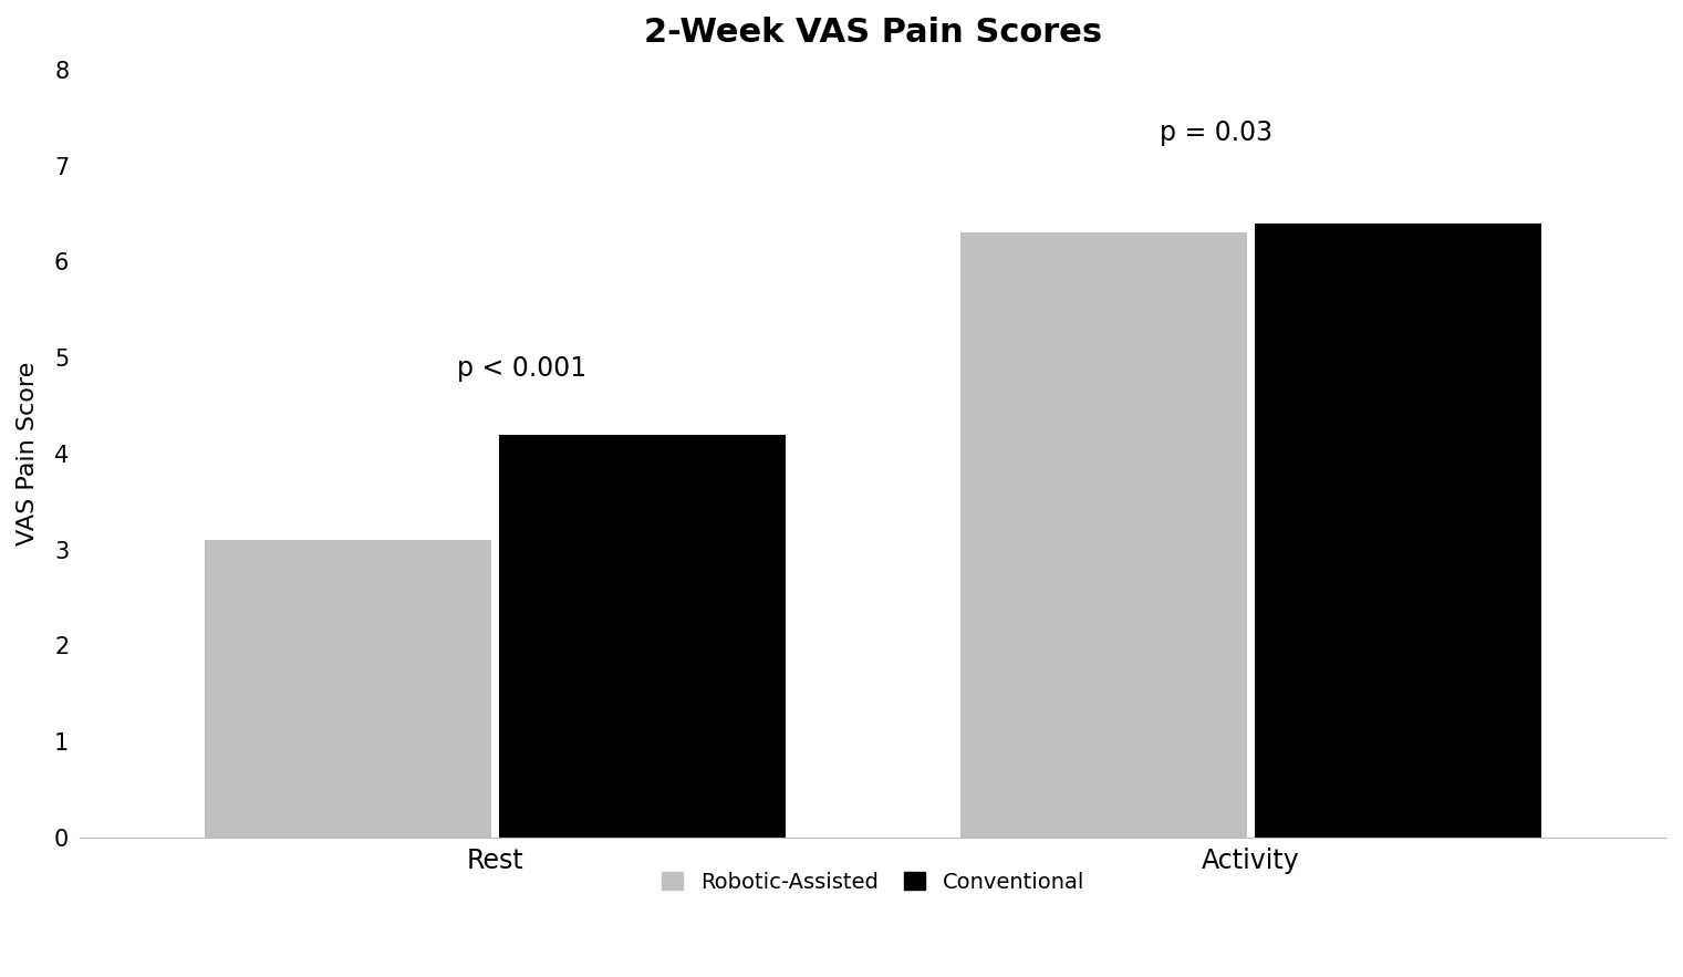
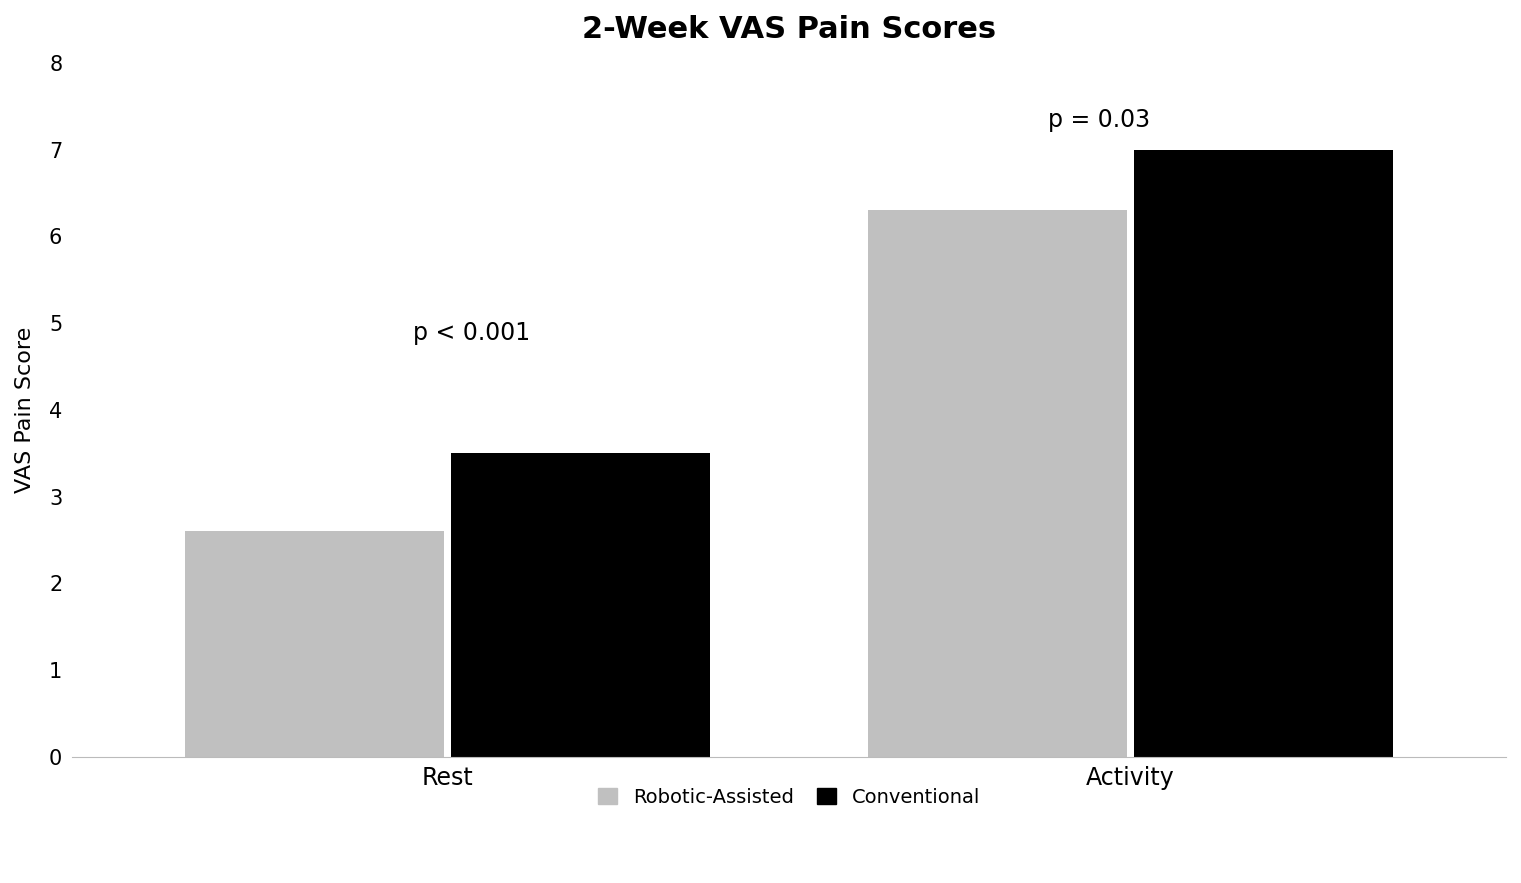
Robotic-Assisted/Rest: 3.1 -> 2.6
Conventional/Rest: 4.2 -> 3.5
Conventional/Activity: 6.4 -> 7.0
